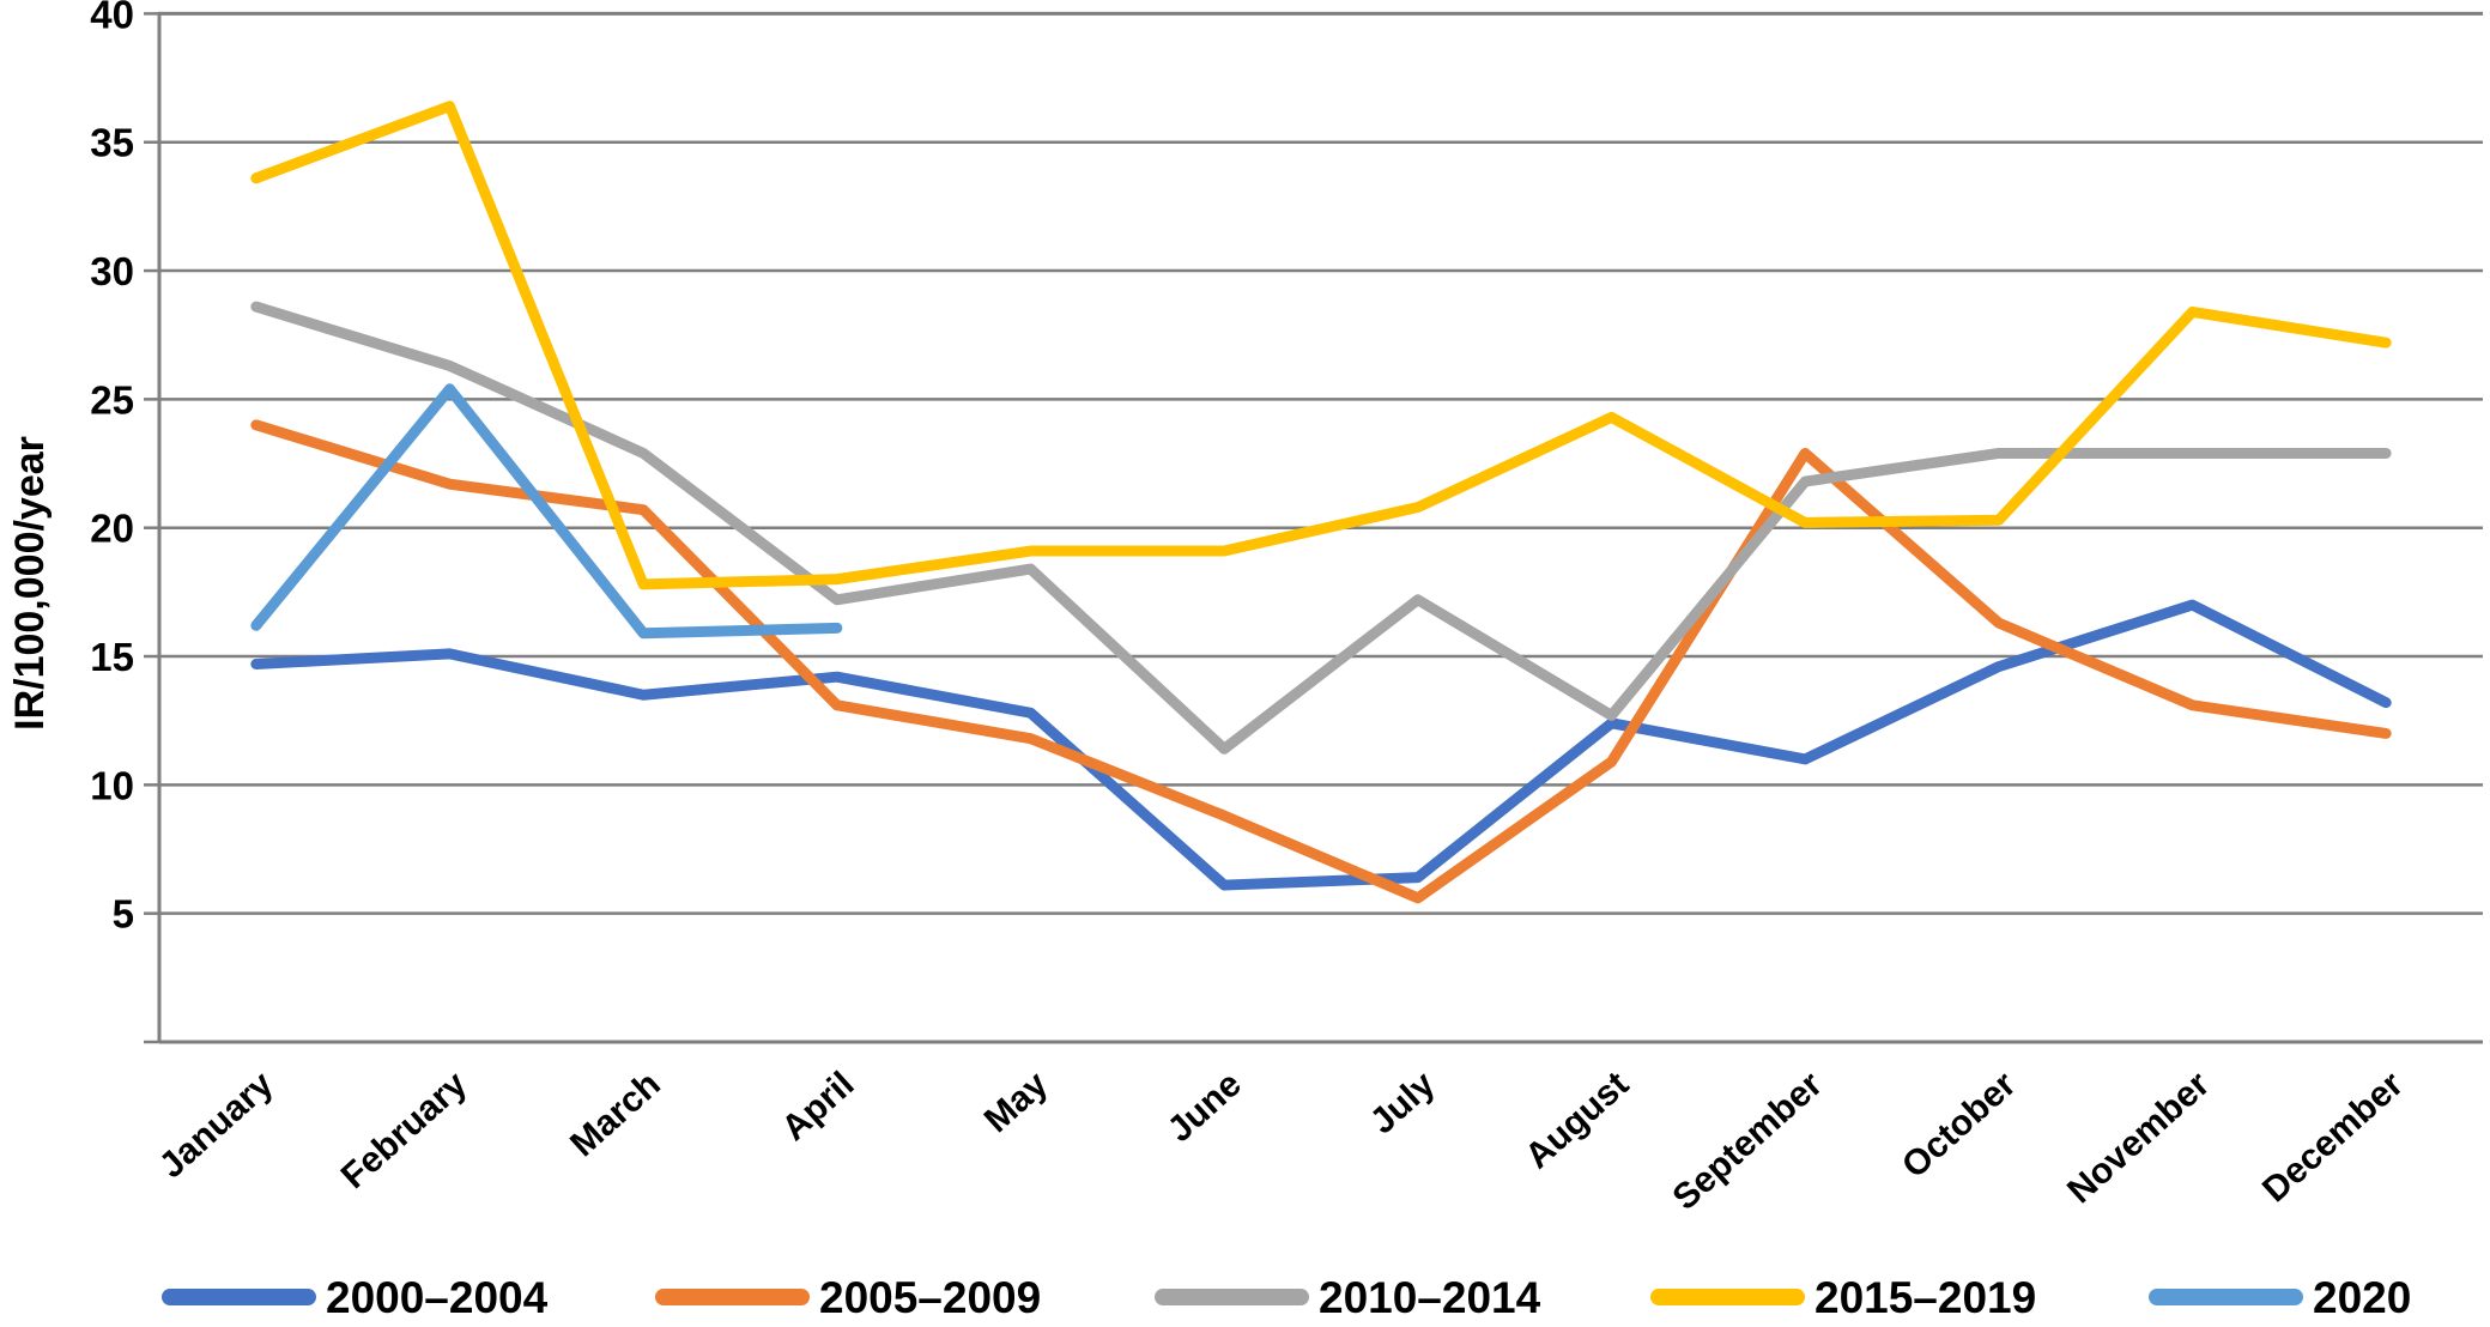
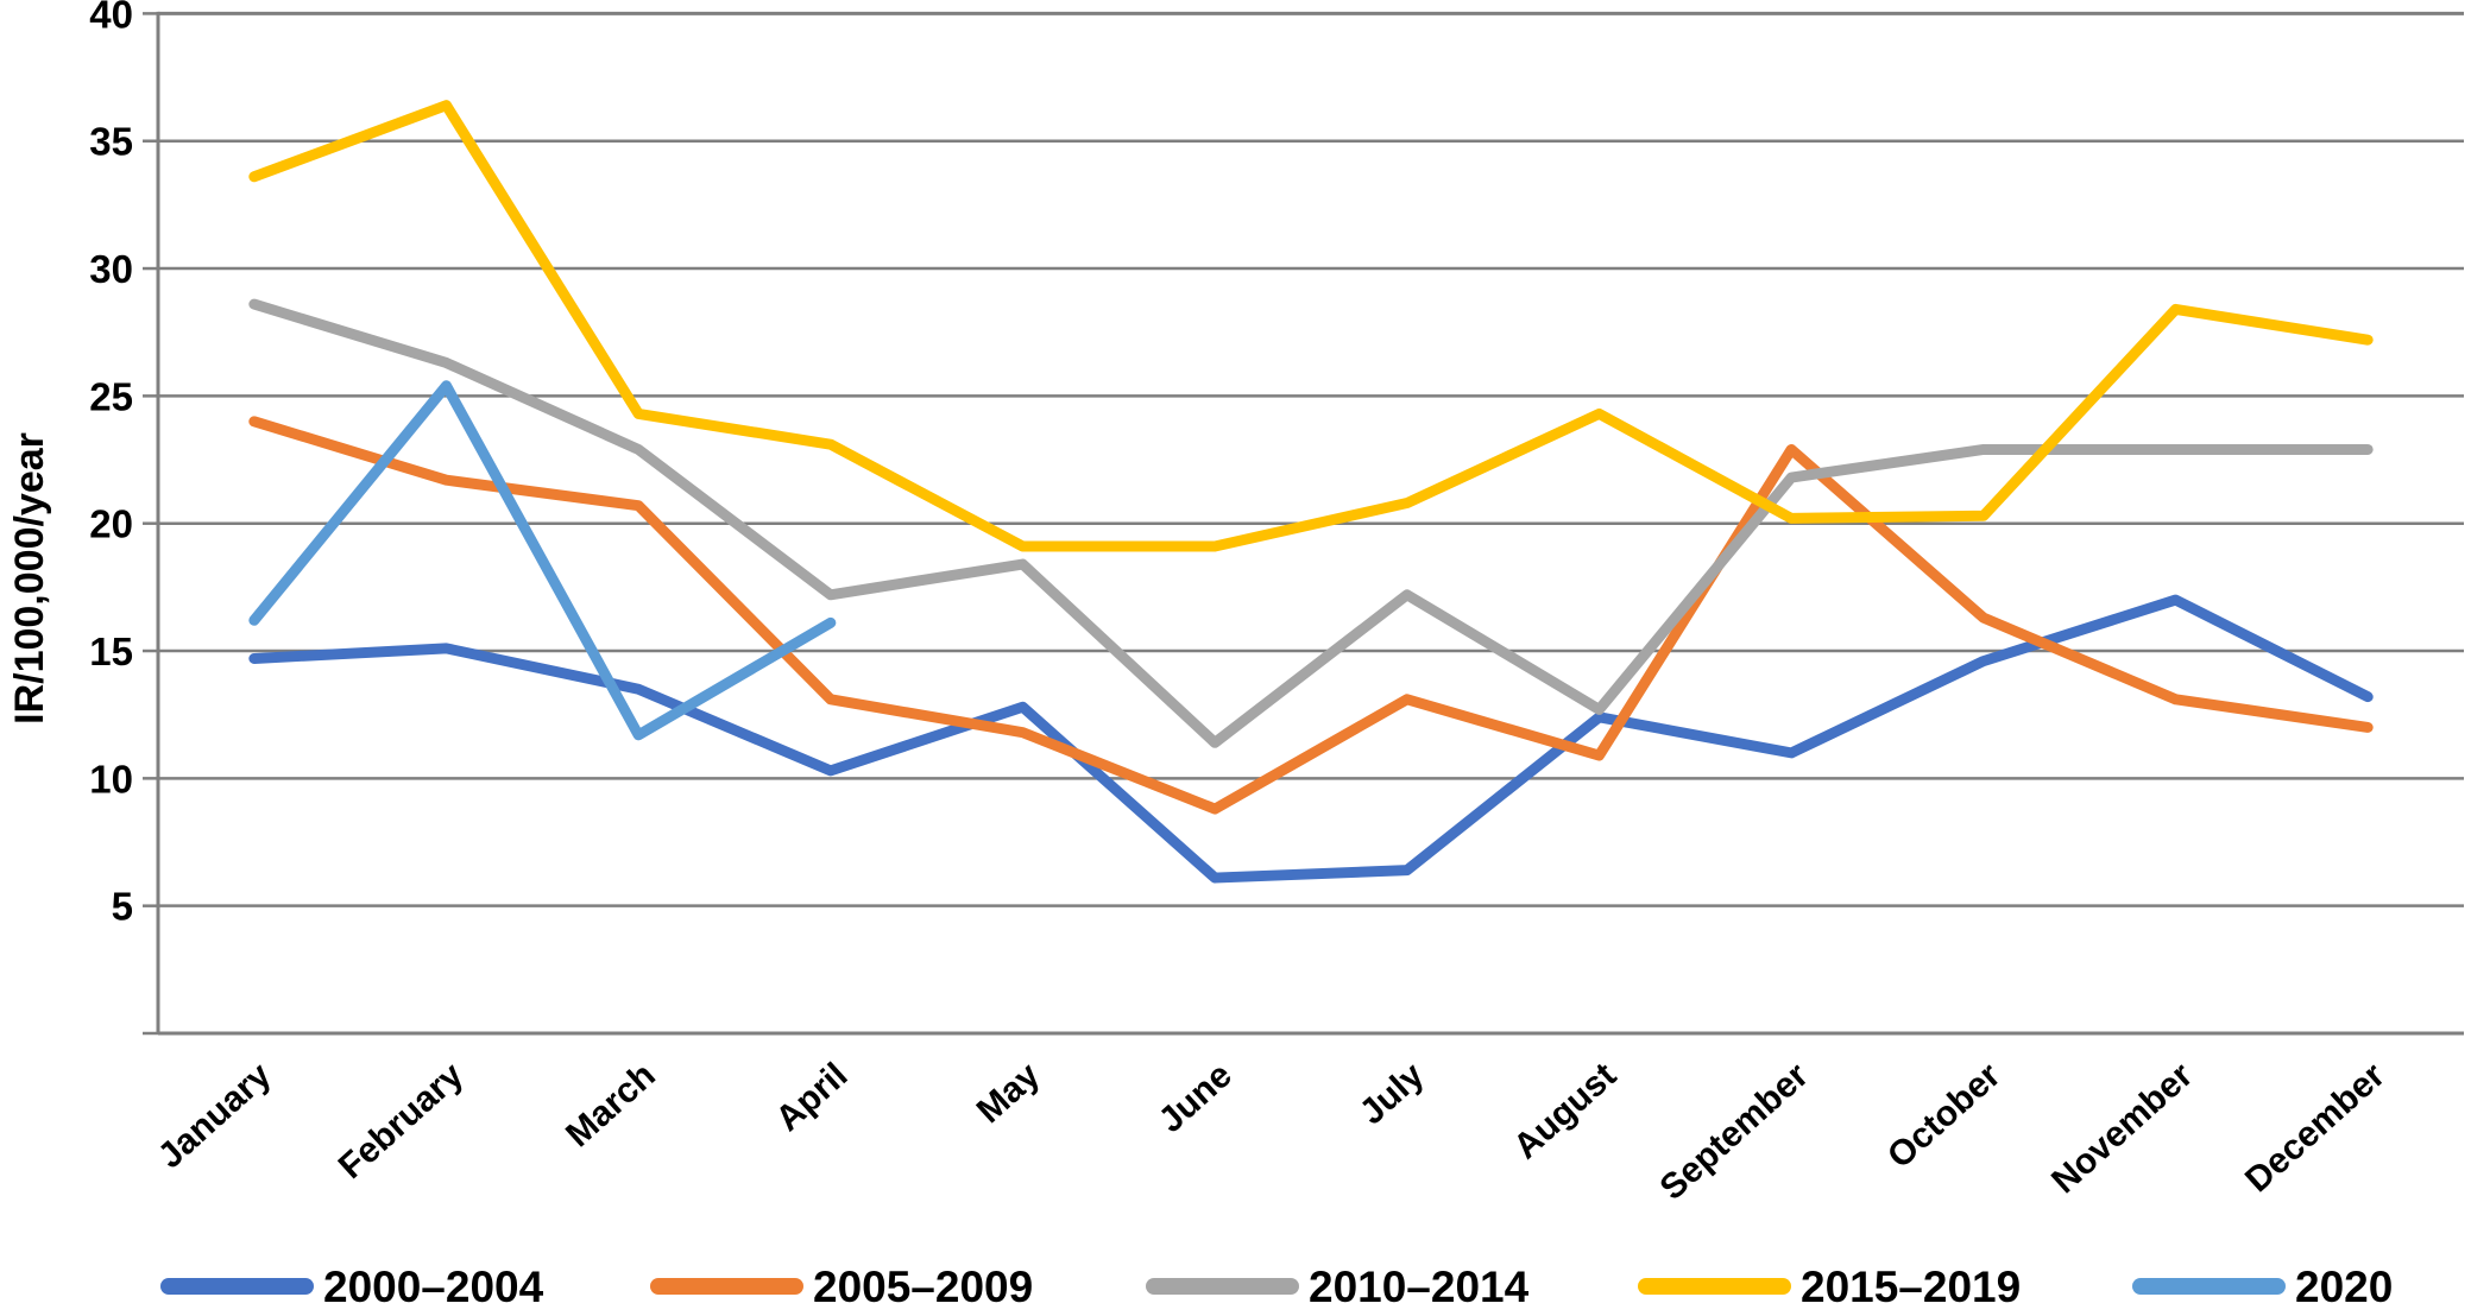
2015–2019/March: 17.8 -> 24.3
2020/March: 15.9 -> 11.7
2000–2004/April: 14.2 -> 10.3
2015–2019/April: 18.0 -> 23.1
2005–2009/July: 5.6 -> 13.1
